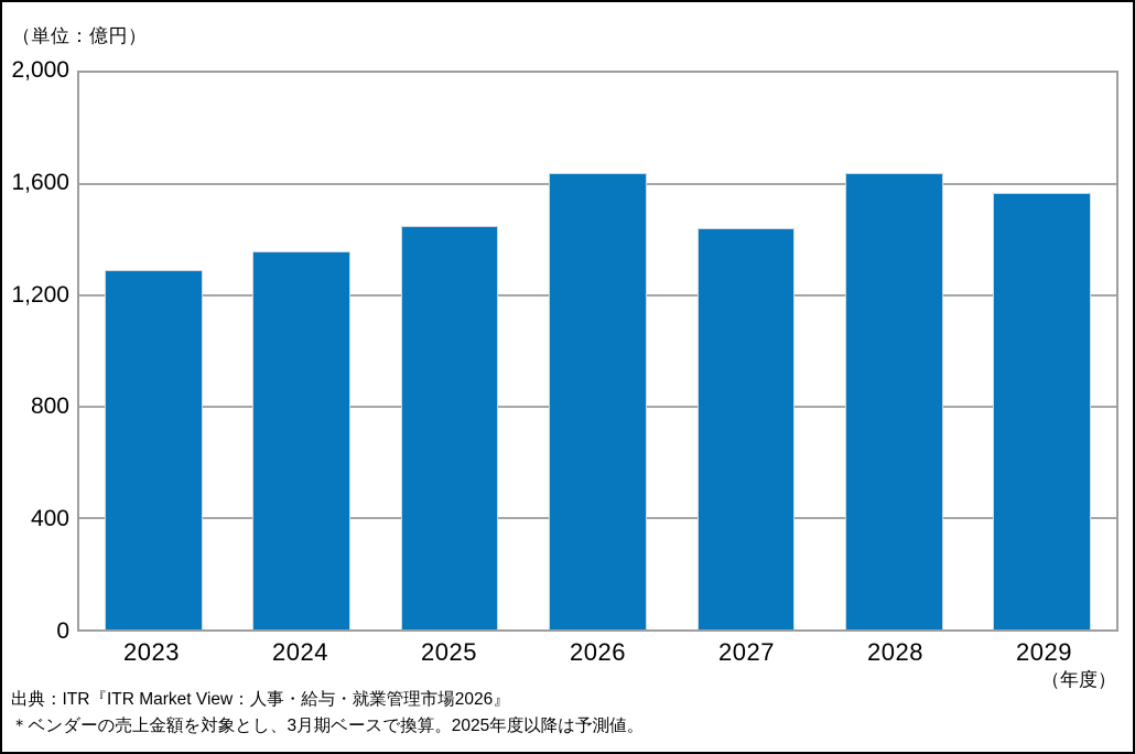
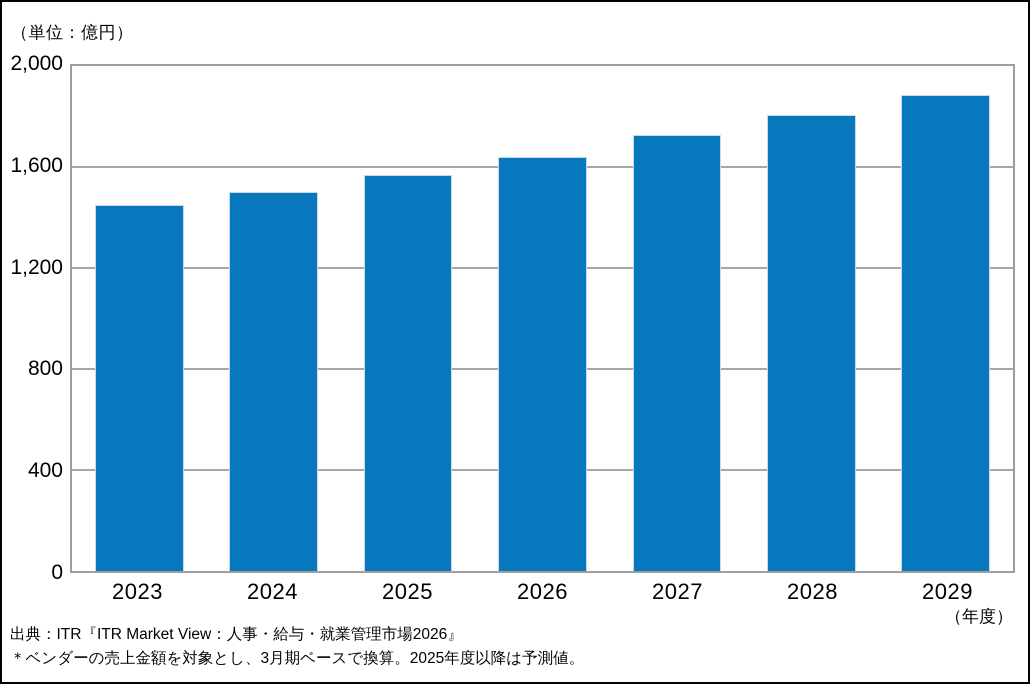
2023: 1290 -> 1450
2024: 1360 -> 1500
2025: 1450 -> 1570
2027: 1440 -> 1720
2028: 1640 -> 1800
2029: 1570 -> 1880
